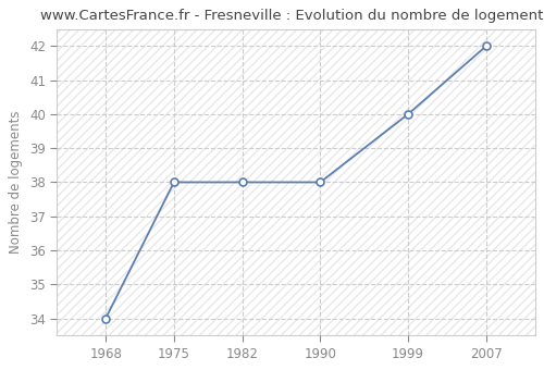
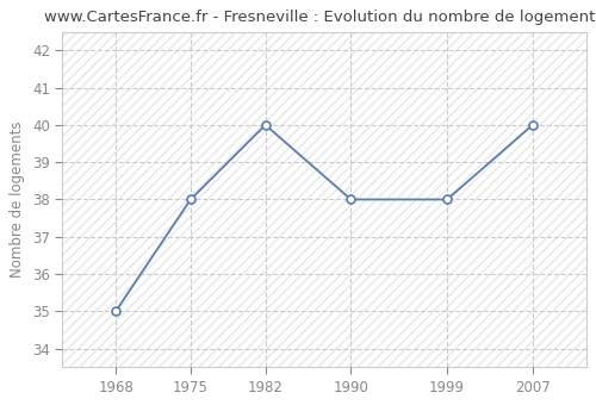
1968: 34 -> 35
1982: 38 -> 40
1999: 40 -> 38
2007: 42 -> 40
